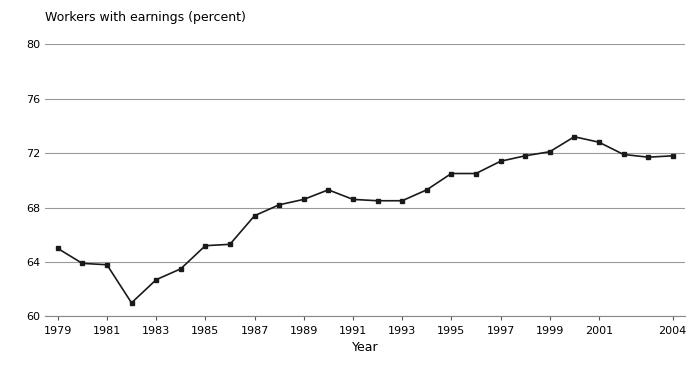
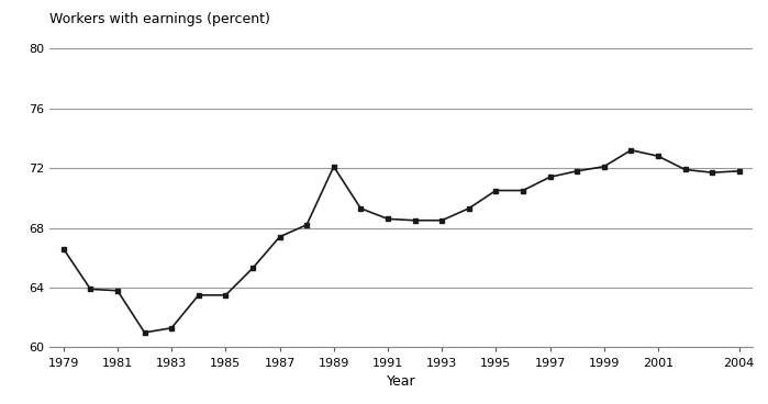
1979: 65.0 -> 66.6
1983: 62.7 -> 61.3
1985: 65.2 -> 63.5
1989: 68.6 -> 72.1
